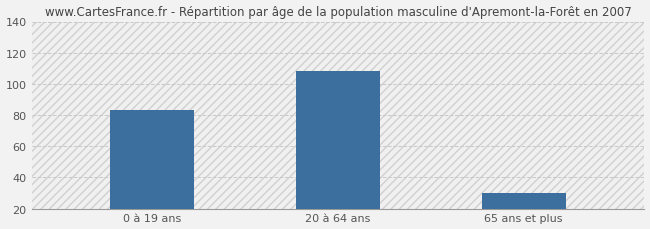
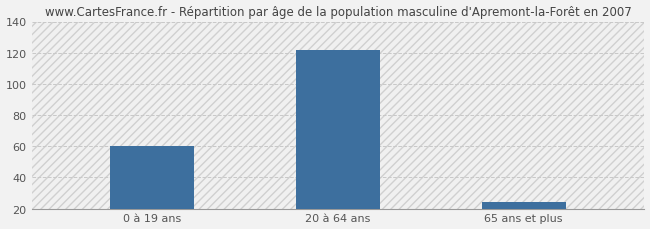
0 à 19 ans: 83 -> 60
20 à 64 ans: 108 -> 122
65 ans et plus: 30 -> 24
